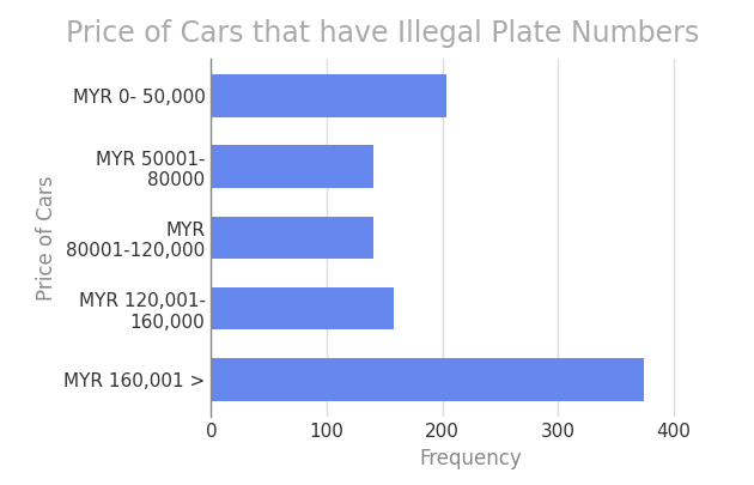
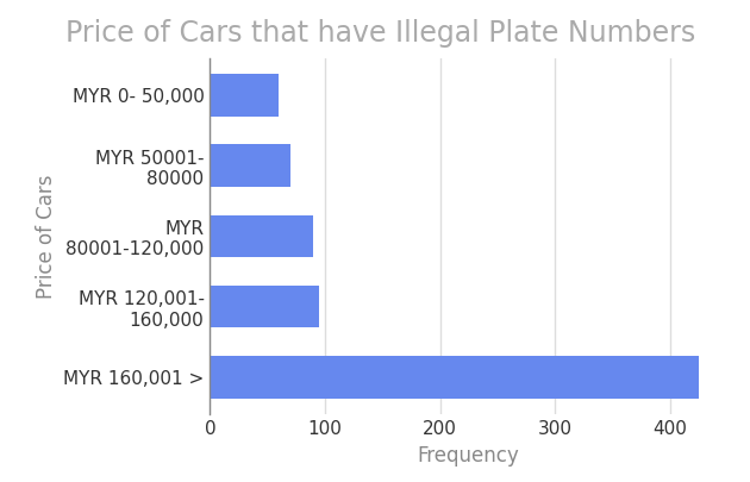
MYR 0- 50,000: 204 -> 60
MYR 50001- 80000: 140 -> 70
MYR 80001-120,000: 140 -> 90
MYR 120,001- 160,000: 158 -> 95
MYR 160,001 >: 374 -> 425
